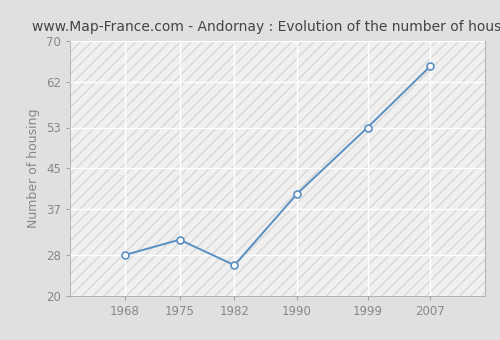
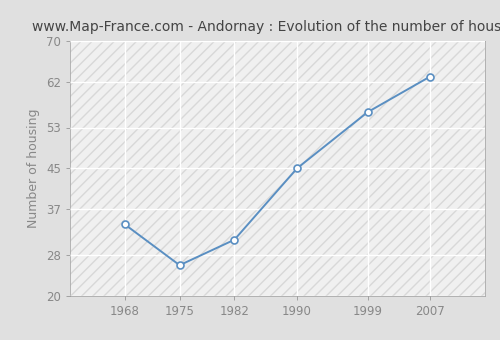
1968: 28 -> 34
1975: 31 -> 26
1982: 26 -> 31
1990: 40 -> 45
1999: 53 -> 56
2007: 65 -> 63
